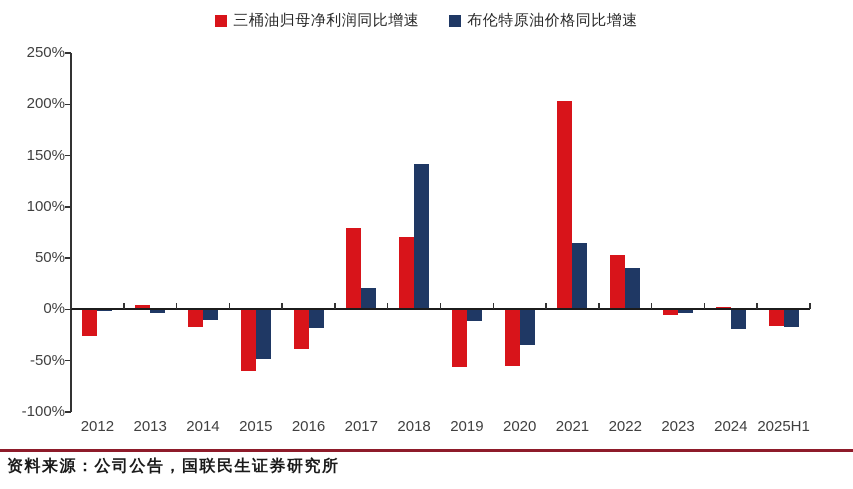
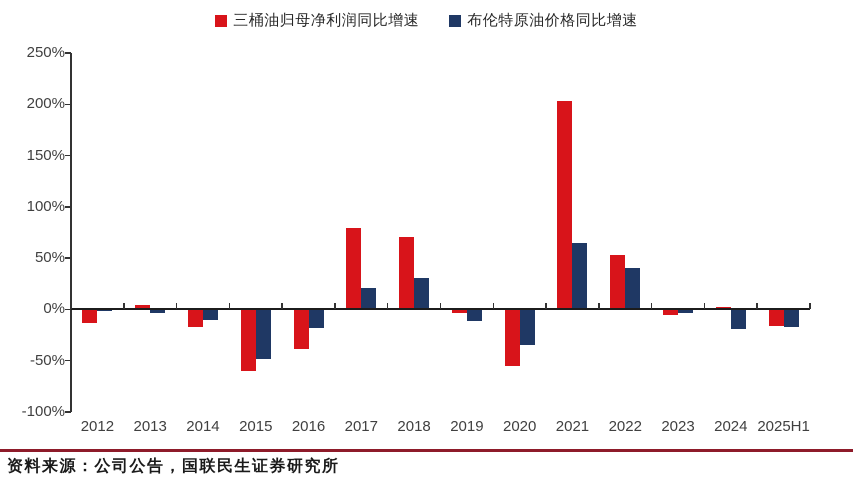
三桶油归母净利润同比增速/2012: -25% -> -12%
布伦特原油价格同比增速/2018: 142% -> 31%
三桶油归母净利润同比增速/2019: -55% -> -3%
